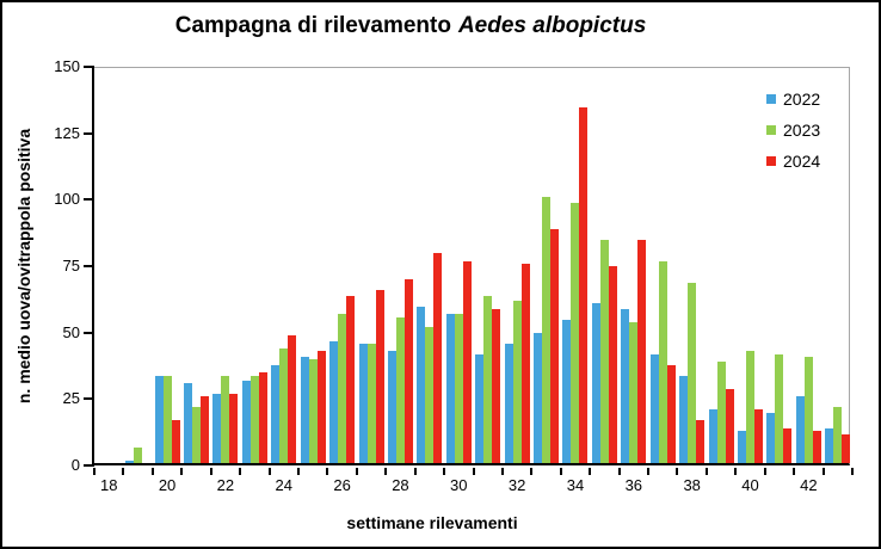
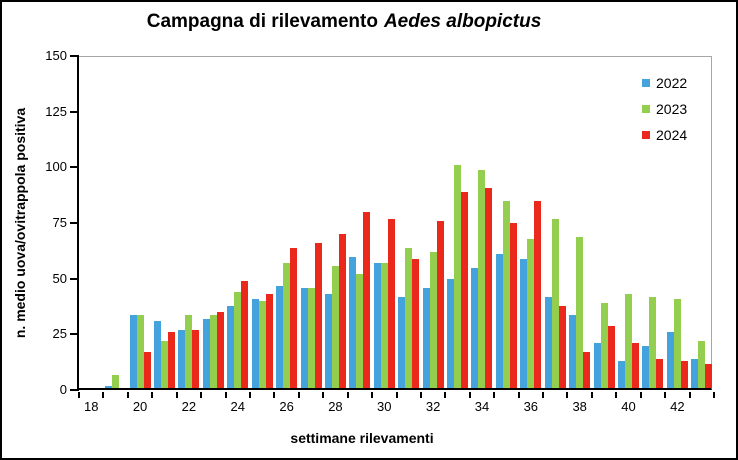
2024/34: 134 -> 90
2023/36: 53 -> 67
